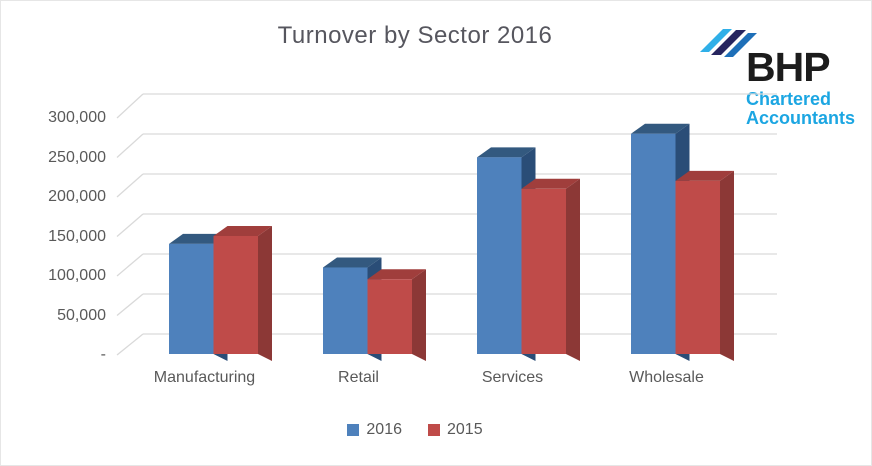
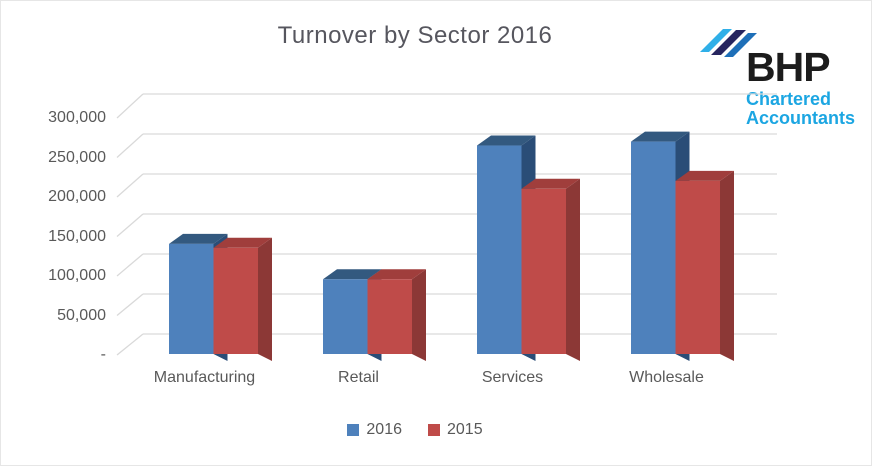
2015/Manufacturing: 150000 -> 140000
2016/Retail: 110000 -> 100000
2016/Services: 250000 -> 260000
2016/Wholesale: 280000 -> 270000
